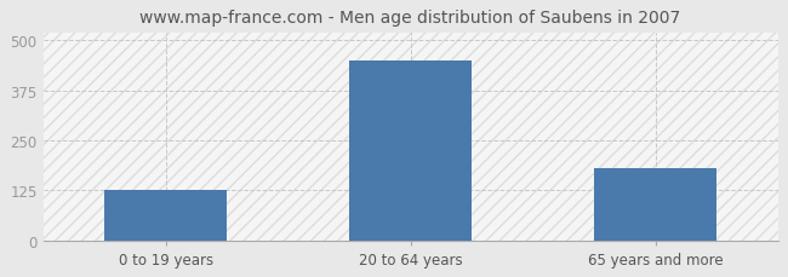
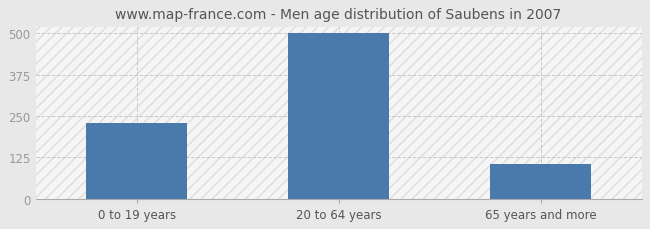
0 to 19 years: 125 -> 228
20 to 64 years: 450 -> 500
65 years and more: 180 -> 105
